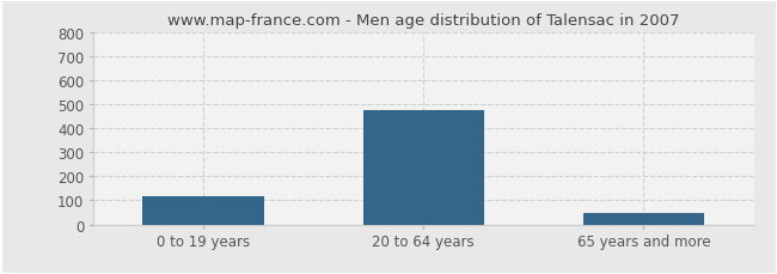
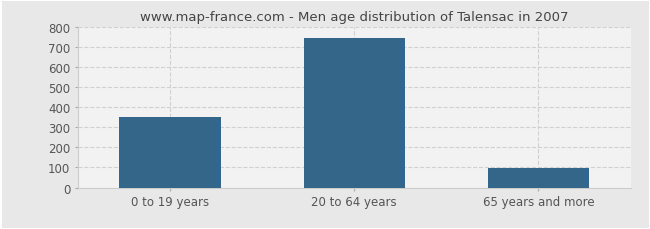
0 to 19 years: 115 -> 350
20 to 64 years: 475 -> 745
65 years and more: 50 -> 95
